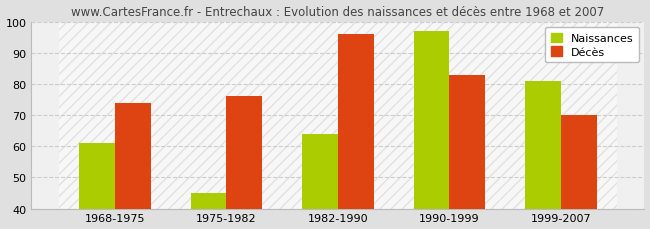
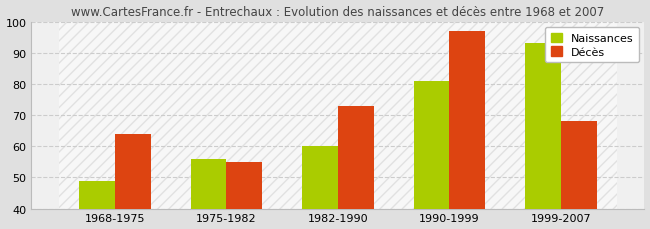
Naissances/1968-1975: 61 -> 49
Décès/1968-1975: 74 -> 64
Naissances/1975-1982: 45 -> 56
Décès/1975-1982: 76 -> 55
Naissances/1982-1990: 64 -> 60
Décès/1982-1990: 96 -> 73
Naissances/1990-1999: 97 -> 81
Décès/1990-1999: 83 -> 97
Naissances/1999-2007: 81 -> 93
Décès/1999-2007: 70 -> 68
